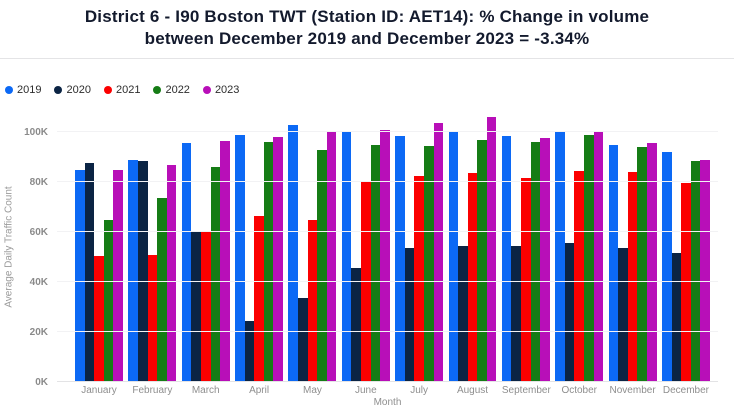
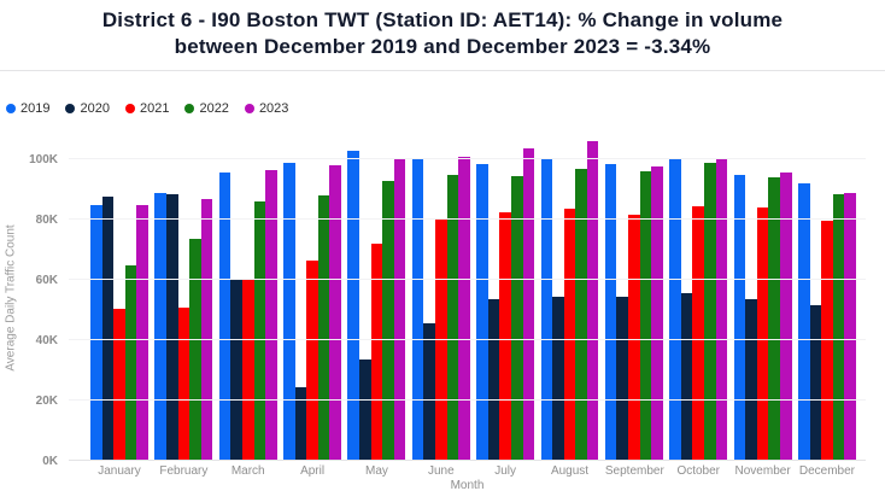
2022/April: 96K -> 88K
2021/May: 65K -> 72K
